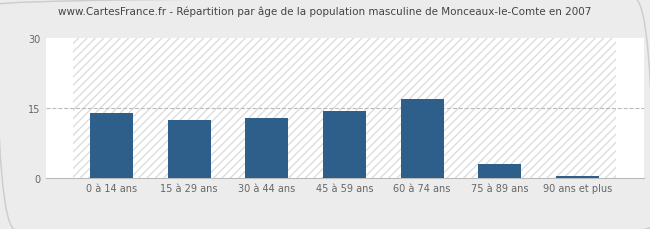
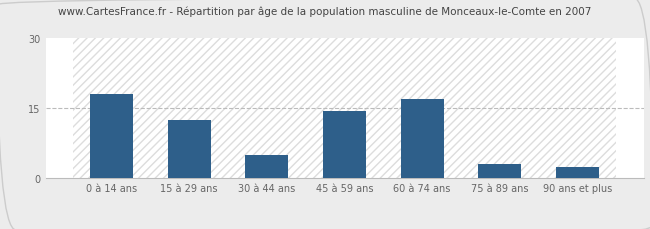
0 à 14 ans: 14.0 -> 18.0
30 à 44 ans: 13.0 -> 5.0
90 ans et plus: 0.5 -> 2.5
